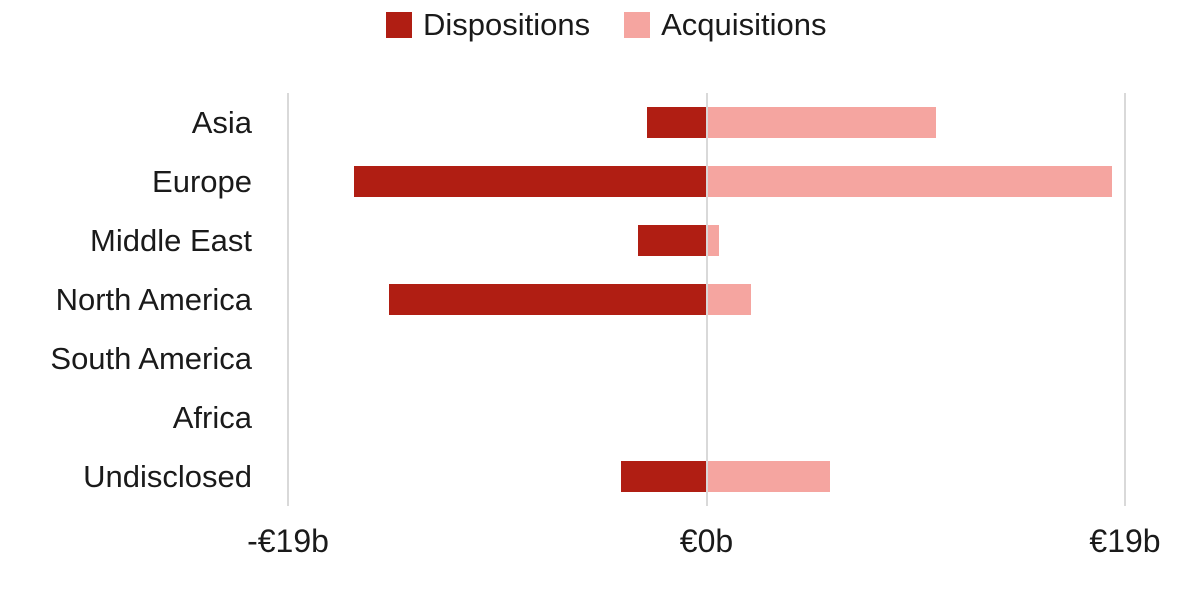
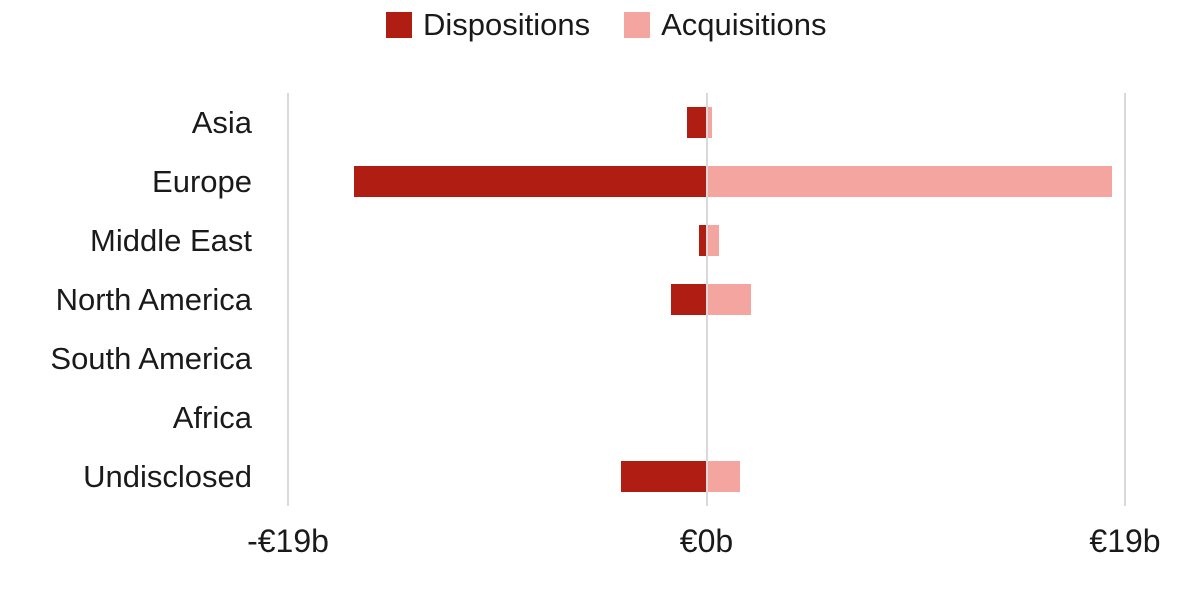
Dispositions/Asia: -€2.7b -> -€0.9b
Acquisitions/Asia: €10.4b -> €0.2b
Dispositions/Middle East: -€3.1b -> -€0.3b
Dispositions/North America: -€14.4b -> -€1.6b
Acquisitions/Undisclosed: €5.6b -> €1.5b
